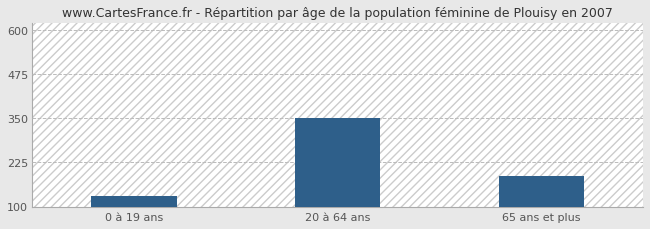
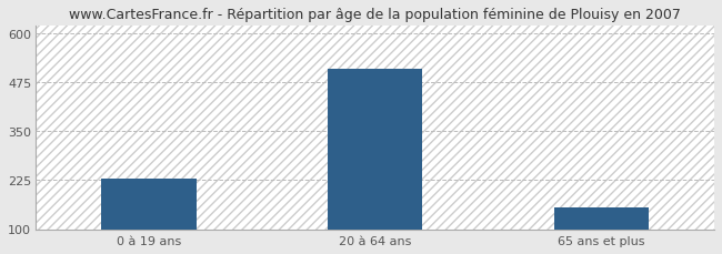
0 à 19 ans: 130 -> 228
20 à 64 ans: 350 -> 510
65 ans et plus: 185 -> 155
